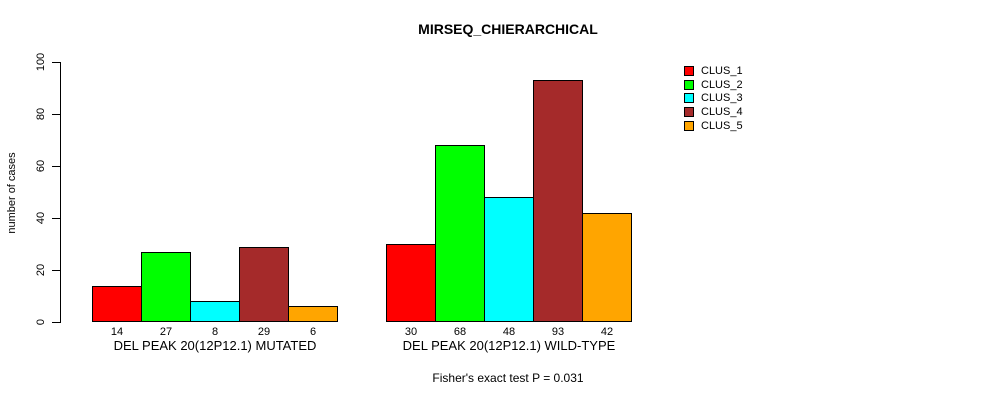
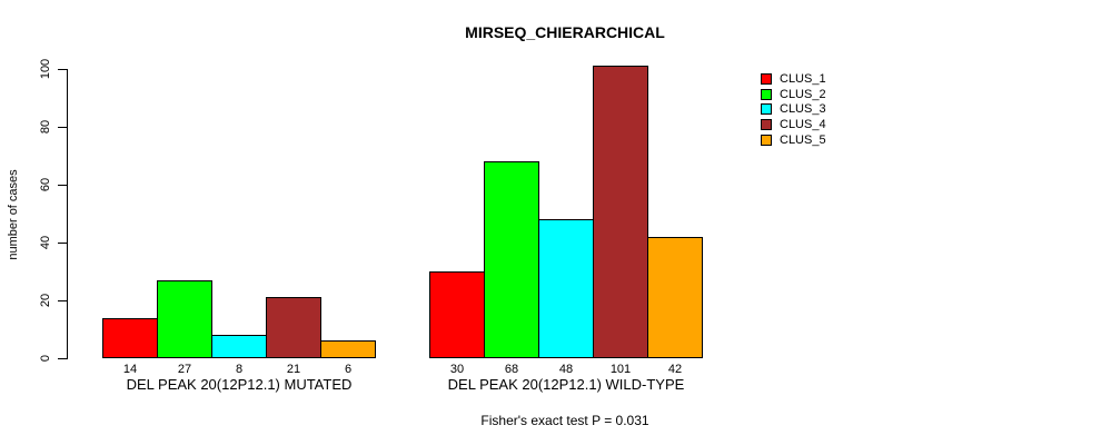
CLUS_4/DEL PEAK 20(12P12.1) MUTATED: 29 -> 21
CLUS_4/DEL PEAK 20(12P12.1) WILD-TYPE: 93 -> 101
